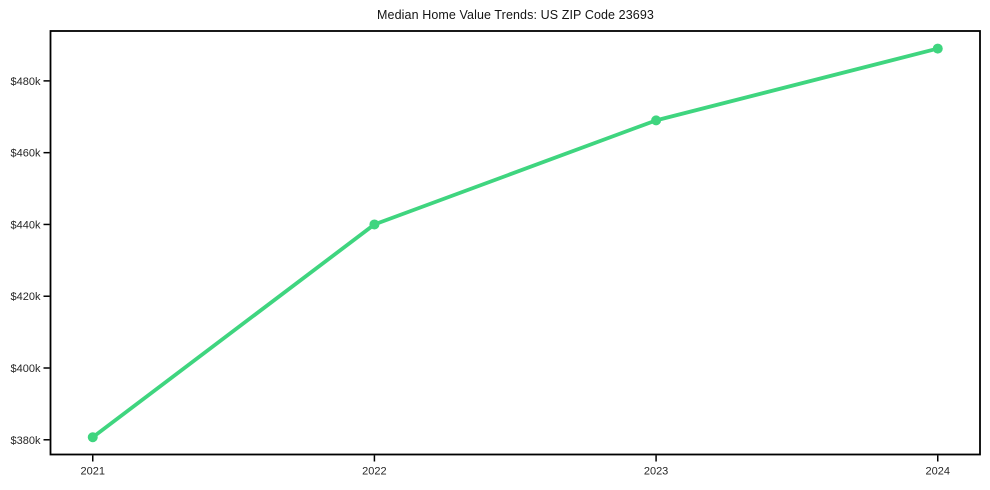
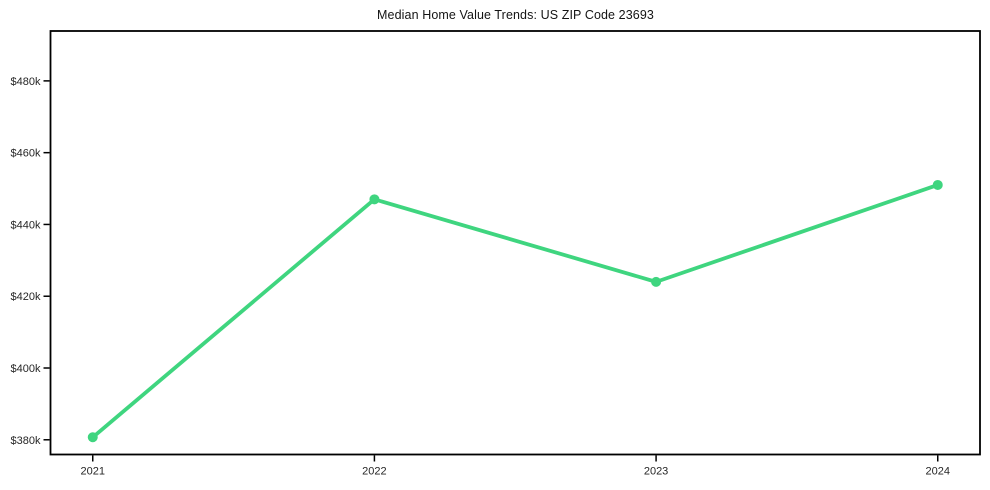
2022: $440k -> $447k
2023: $469k -> $424k
2024: $489k -> $451k
